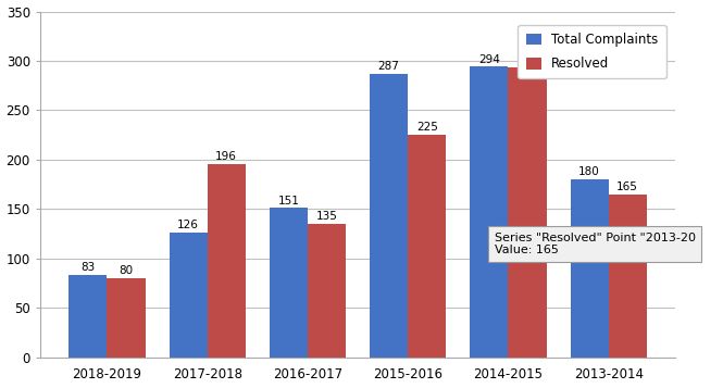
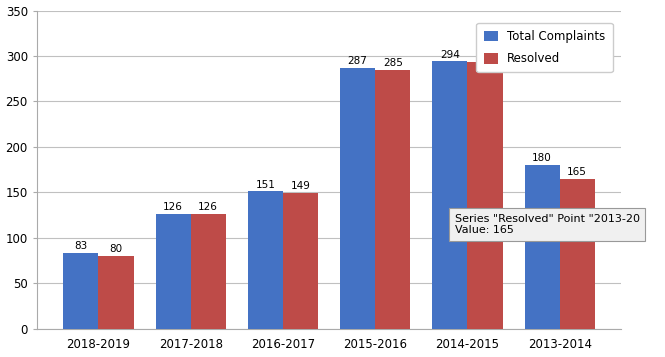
Resolved/2017-2018: 196 -> 126
Resolved/2016-2017: 135 -> 149
Resolved/2015-2016: 225 -> 285
